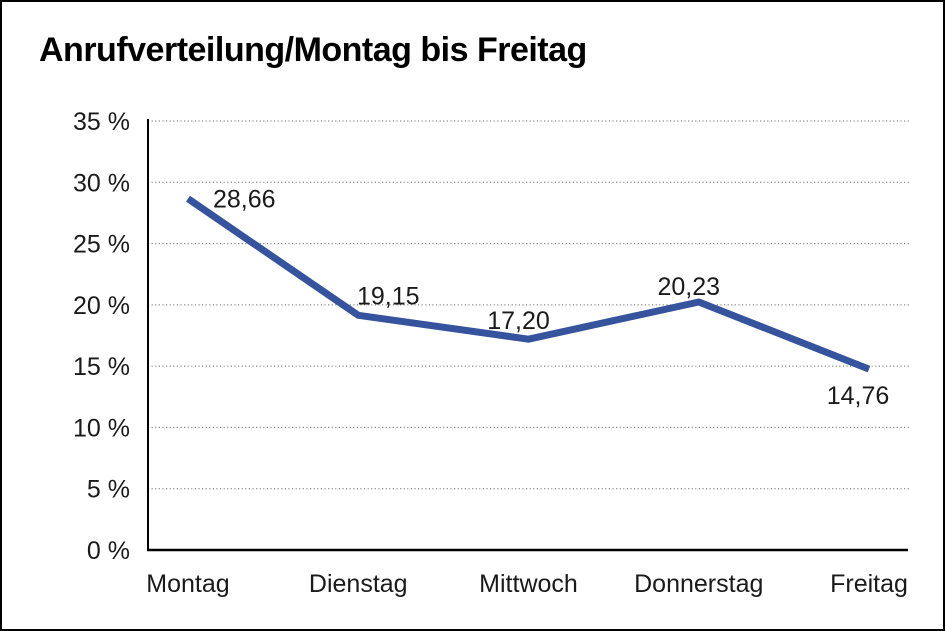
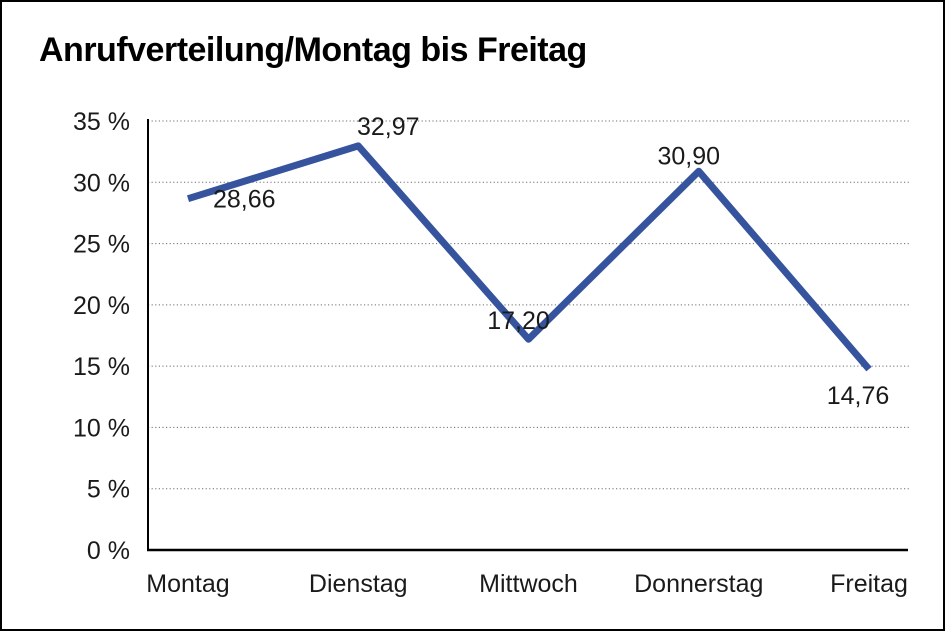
Dienstag: 19,15 -> 32,97
Donnerstag: 20,23 -> 30,90
